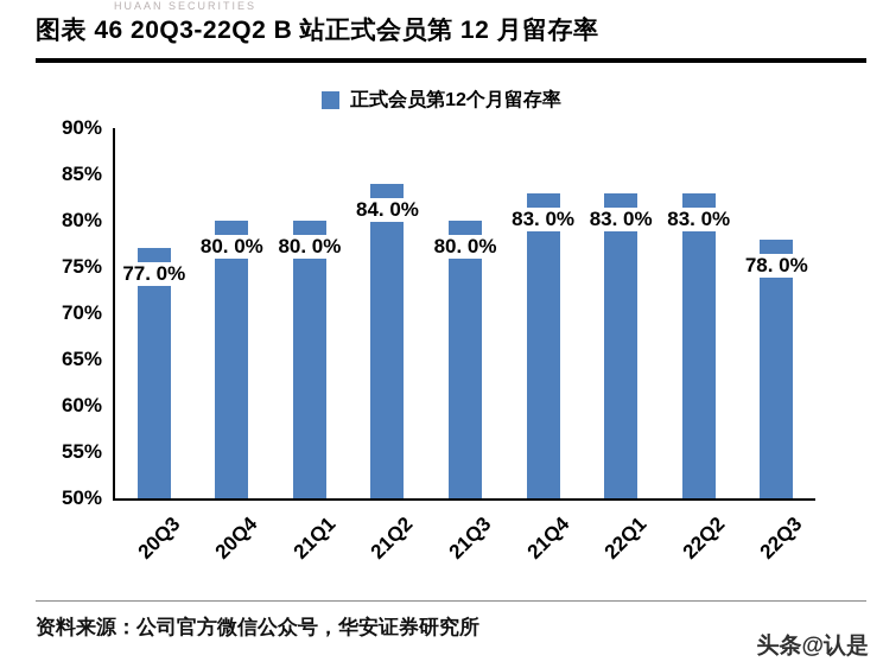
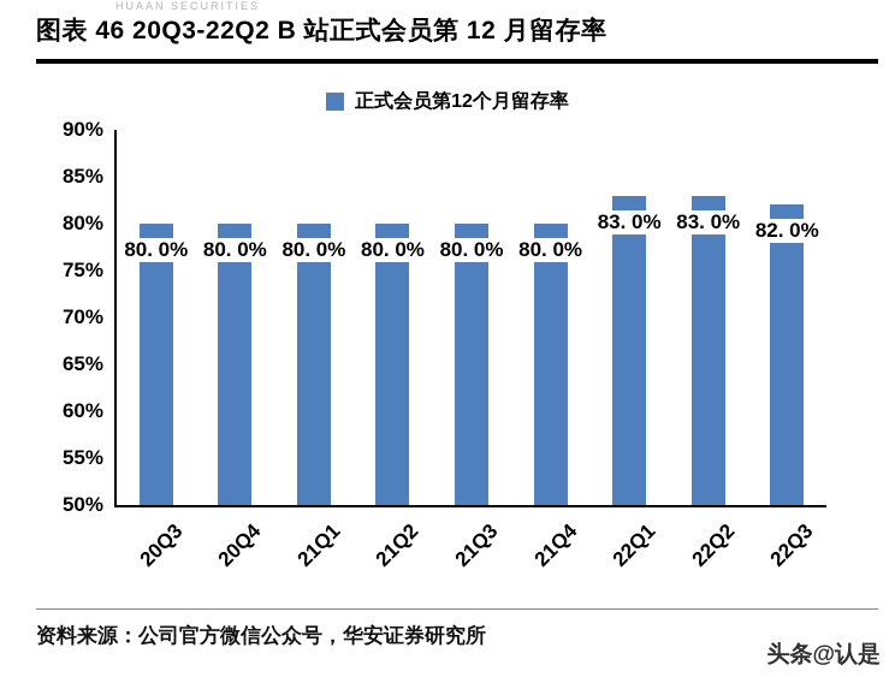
20Q3: 77 -> 80
21Q2: 84 -> 80
21Q4: 83 -> 80
22Q3: 78 -> 82
